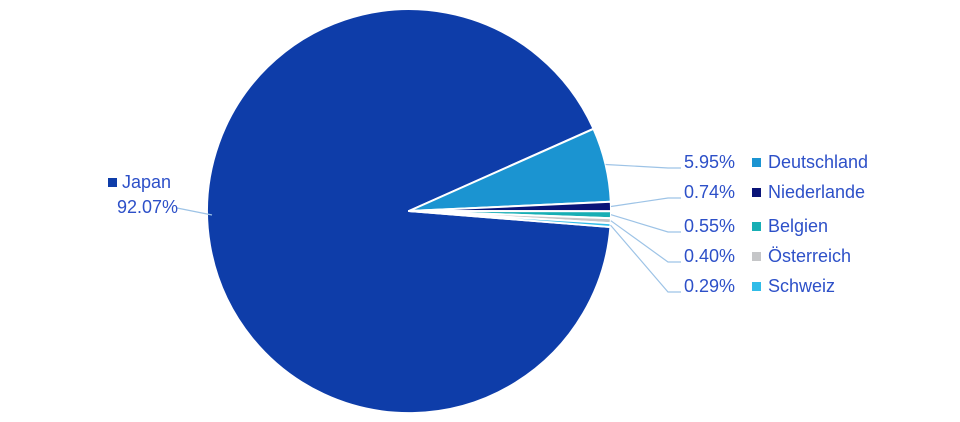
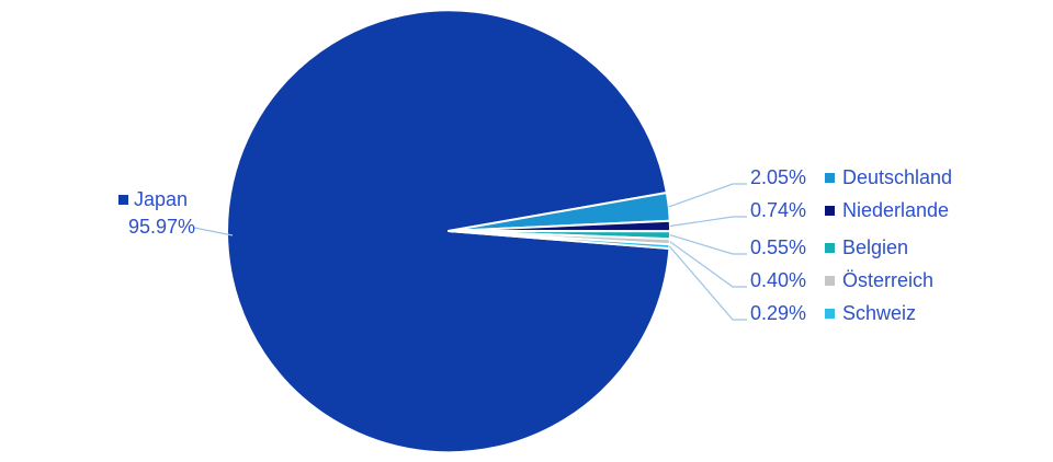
Japan: 92.07% -> 95.97%
Deutschland: 5.95% -> 2.05%
